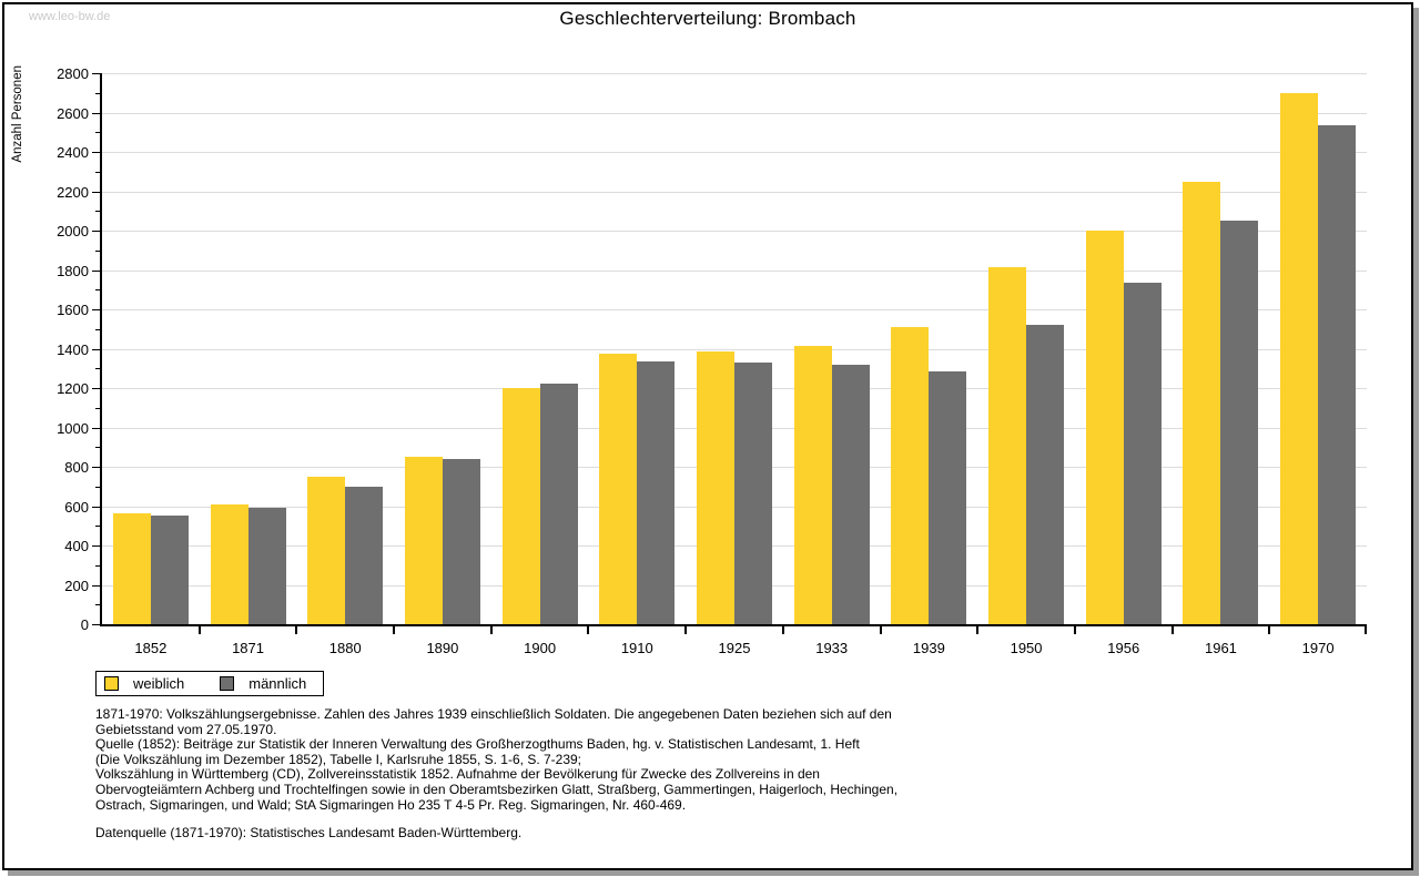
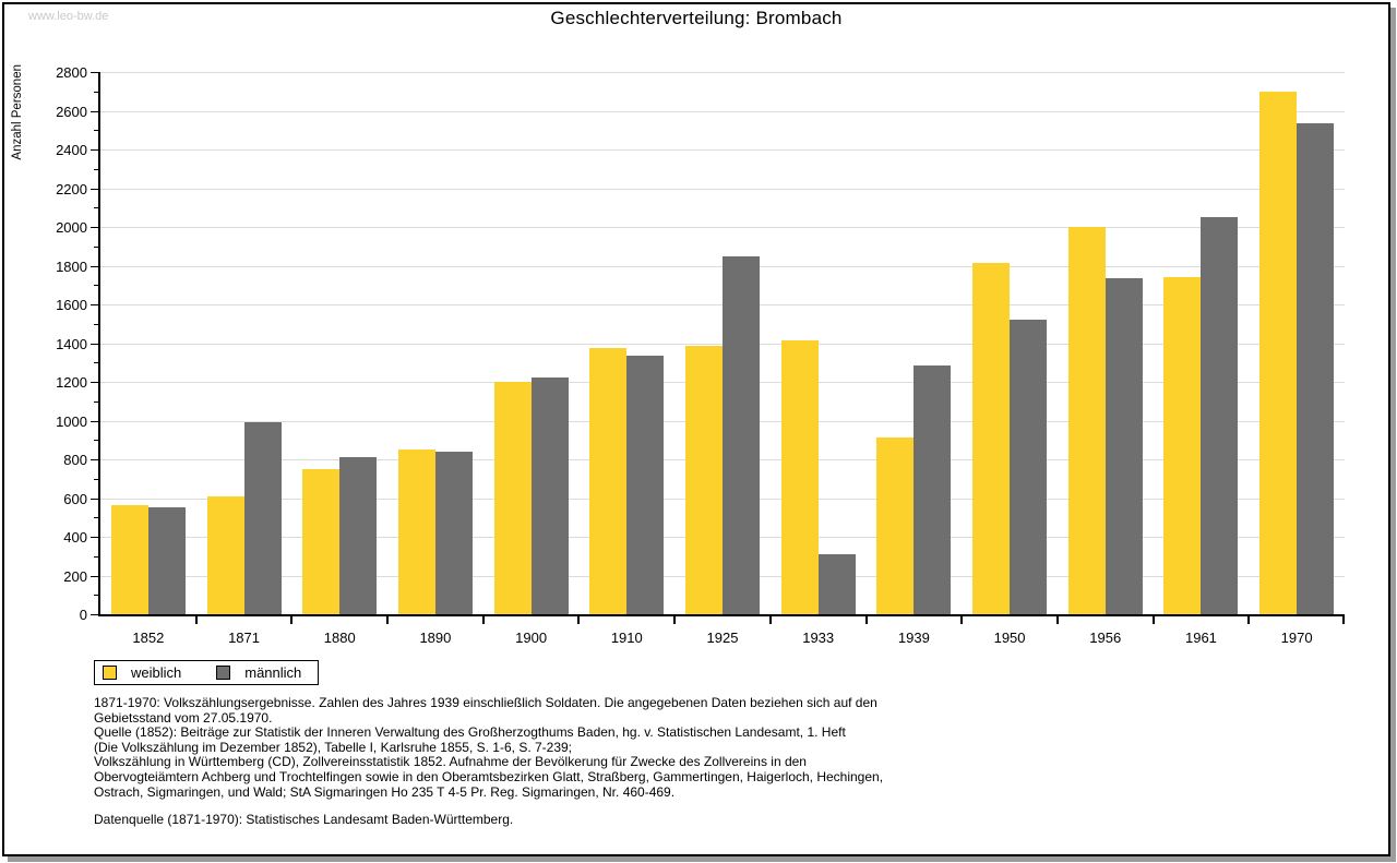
männlich/1871: 590 -> 990
männlich/1880: 700 -> 810
männlich/1925: 1330 -> 1850
männlich/1933: 1320 -> 310
weiblich/1939: 1510 -> 910
weiblich/1961: 2250 -> 1740
